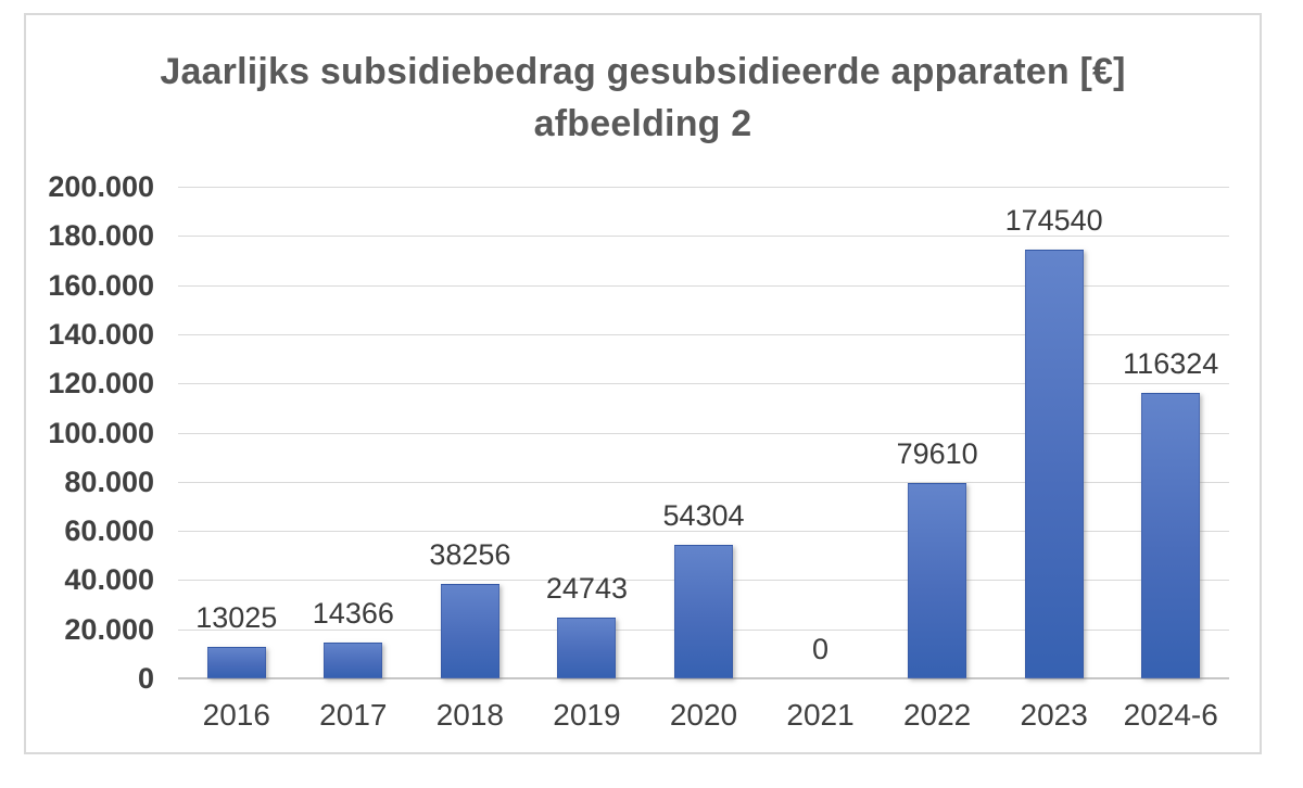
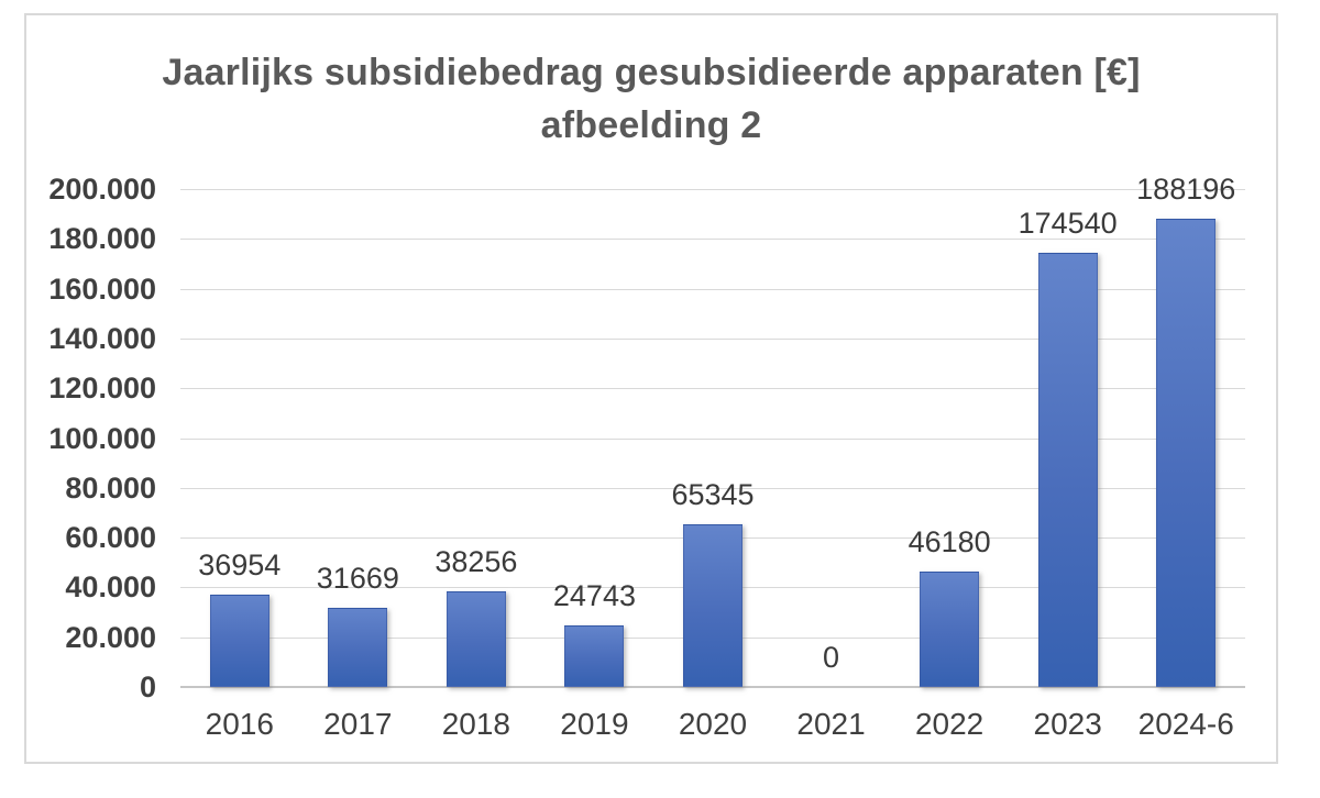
2016: 13025 -> 36954
2017: 14366 -> 31669
2020: 54304 -> 65345
2022: 79610 -> 46180
2024-6: 116324 -> 188196
